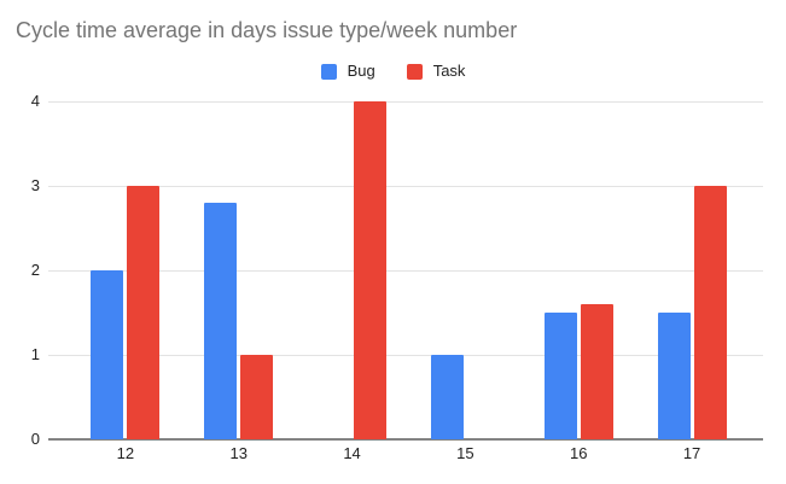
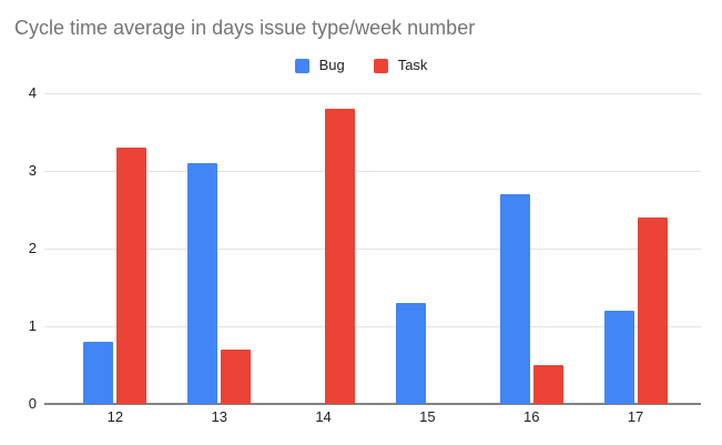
Bug/12: 2.0 -> 0.8
Task/12: 3.0 -> 3.3
Bug/13: 2.8 -> 3.1
Task/13: 1.0 -> 0.7
Task/14: 4.0 -> 3.8
Bug/15: 1.0 -> 1.3
Bug/16: 1.5 -> 2.7
Task/16: 1.6 -> 0.5
Bug/17: 1.5 -> 1.2
Task/17: 3.0 -> 2.4
